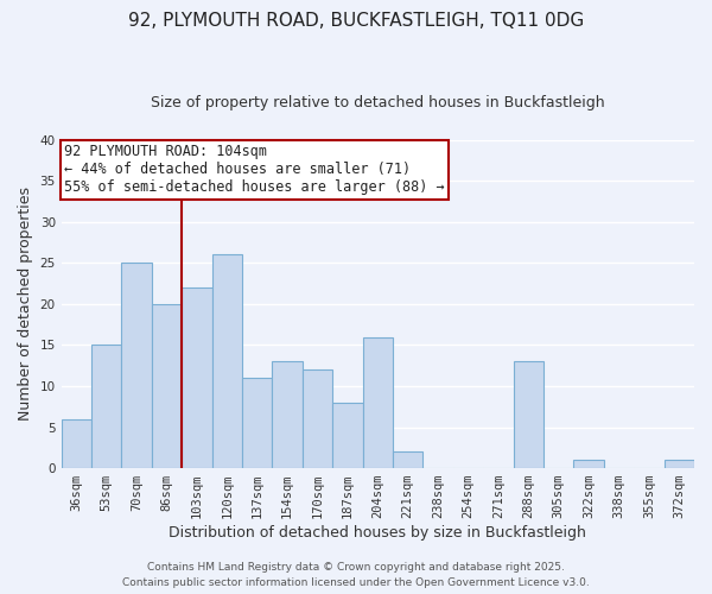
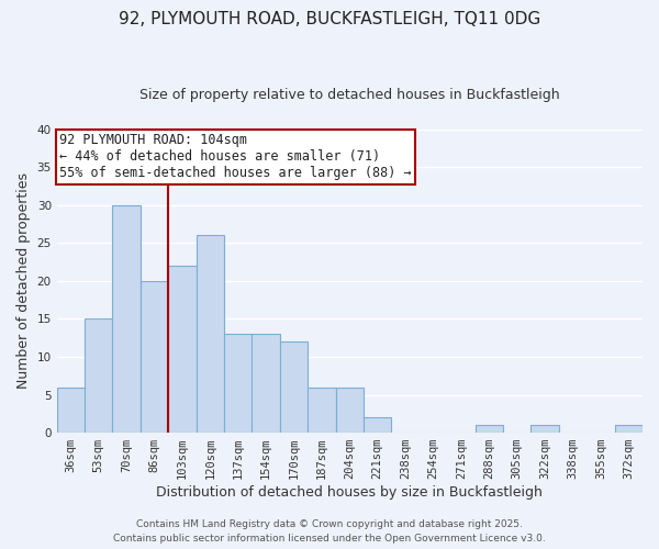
70sqm: 25 -> 30
137sqm: 11 -> 13
187sqm: 8 -> 6
204sqm: 16 -> 6
288sqm: 13 -> 1
